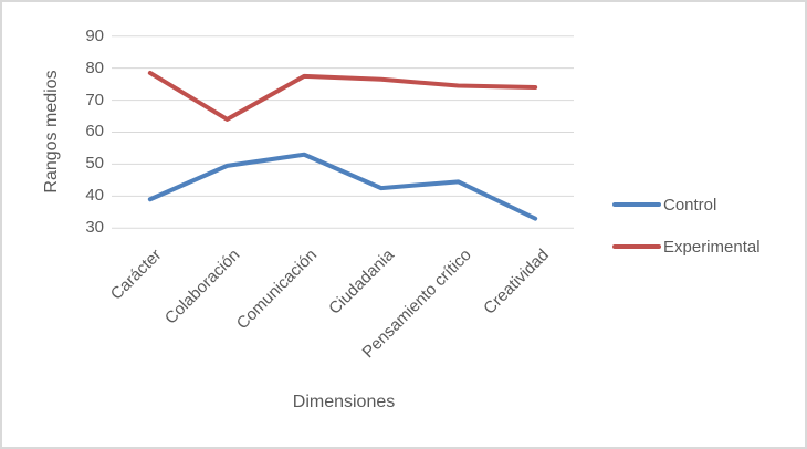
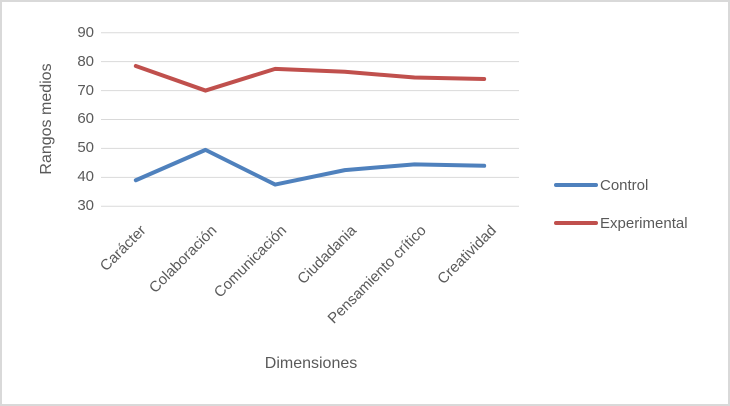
Experimental/Colaboración: 64 -> 70
Control/Comunicación: 53 -> 38
Control/Creatividad: 33 -> 44
